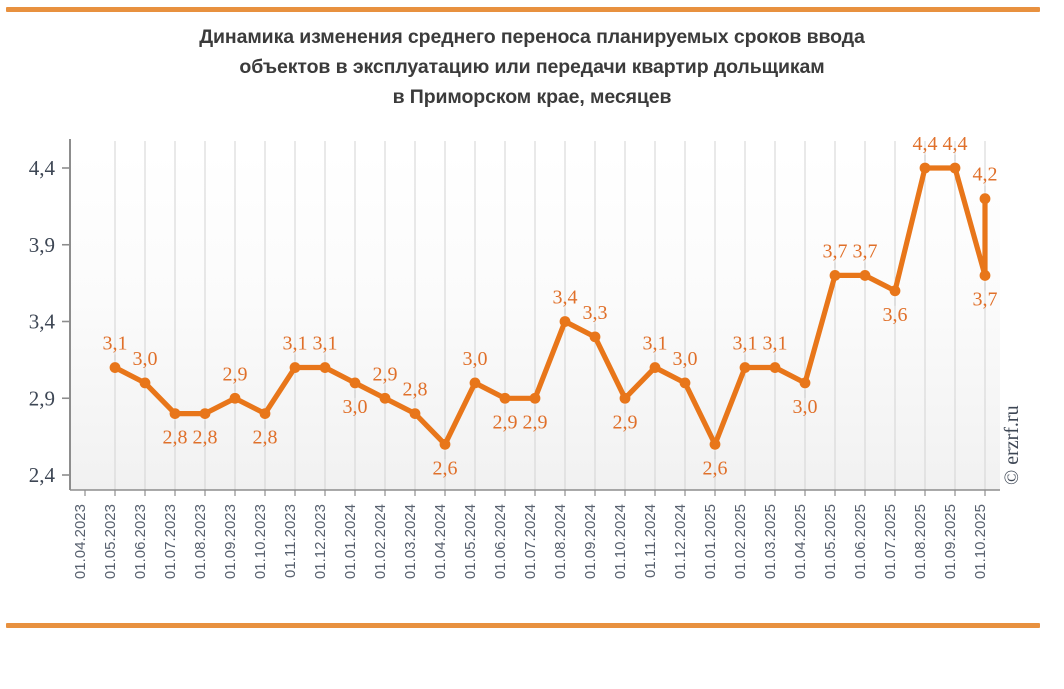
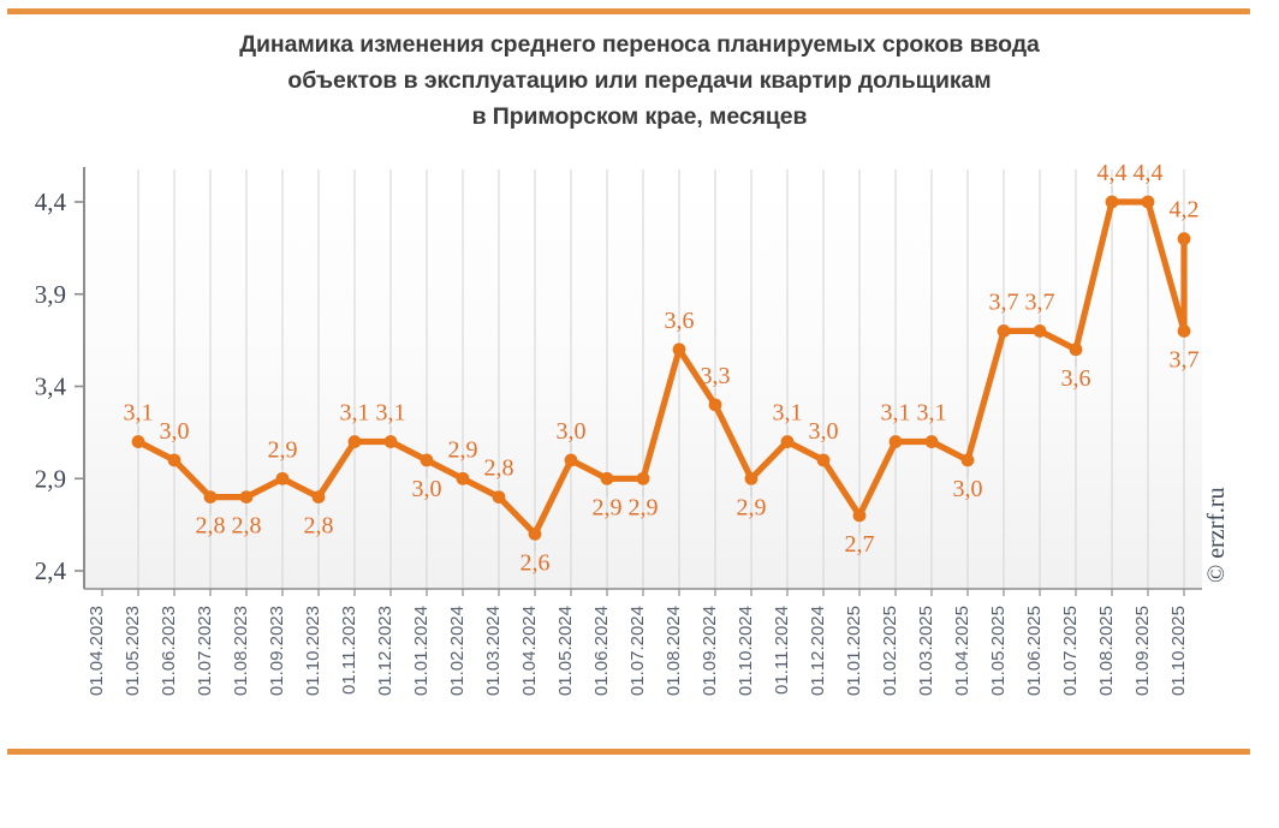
01.08.2024: 3,4 -> 3,6
01.01.2025: 2,6 -> 2,7
